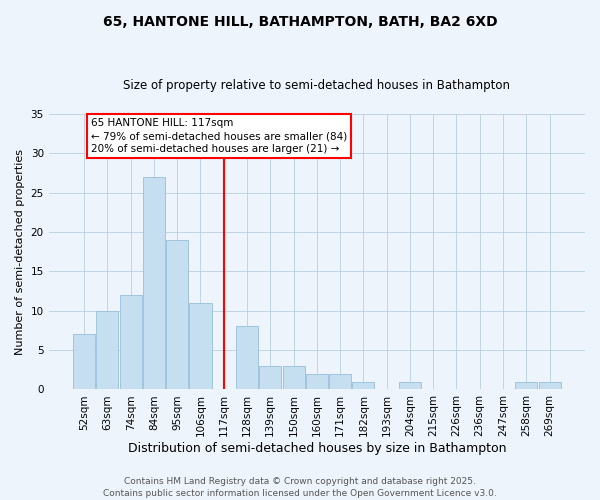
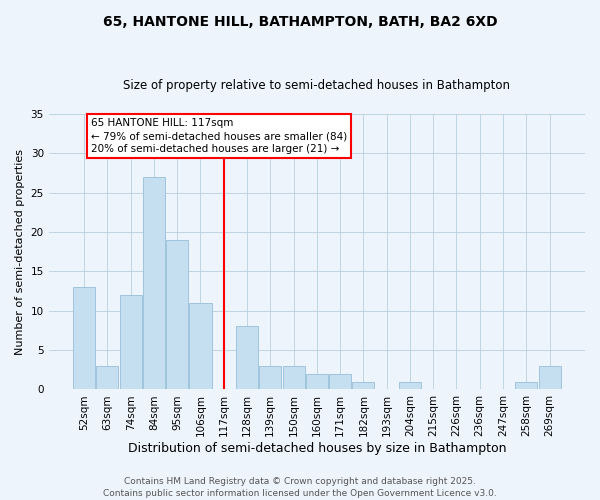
52sqm: 7 -> 13
63sqm: 10 -> 3
269sqm: 1 -> 3
